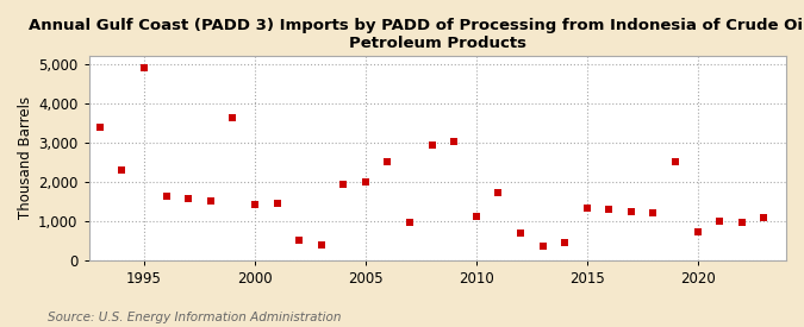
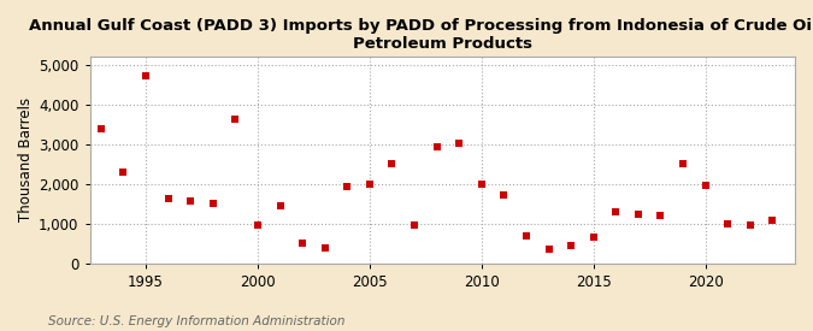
1995: 4,900 -> 4,700
2000: 1,420 -> 950
2010: 1,100 -> 2,000
2015: 1,330 -> 650
2020: 730 -> 1,950
